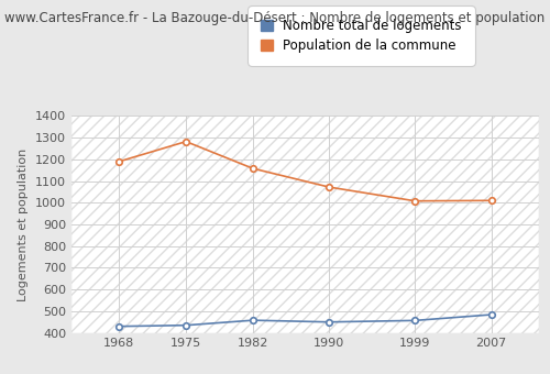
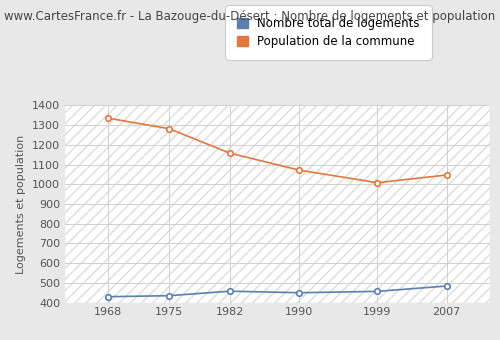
Population de la commune/1968: 1190 -> 1340
Population de la commune/2007: 1010 -> 1050
